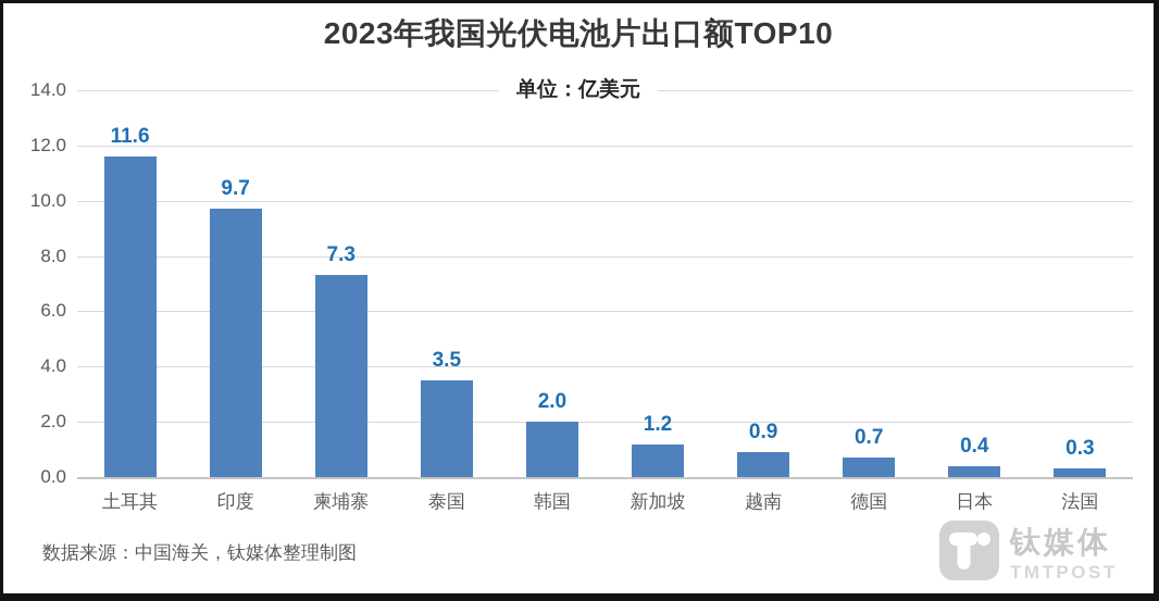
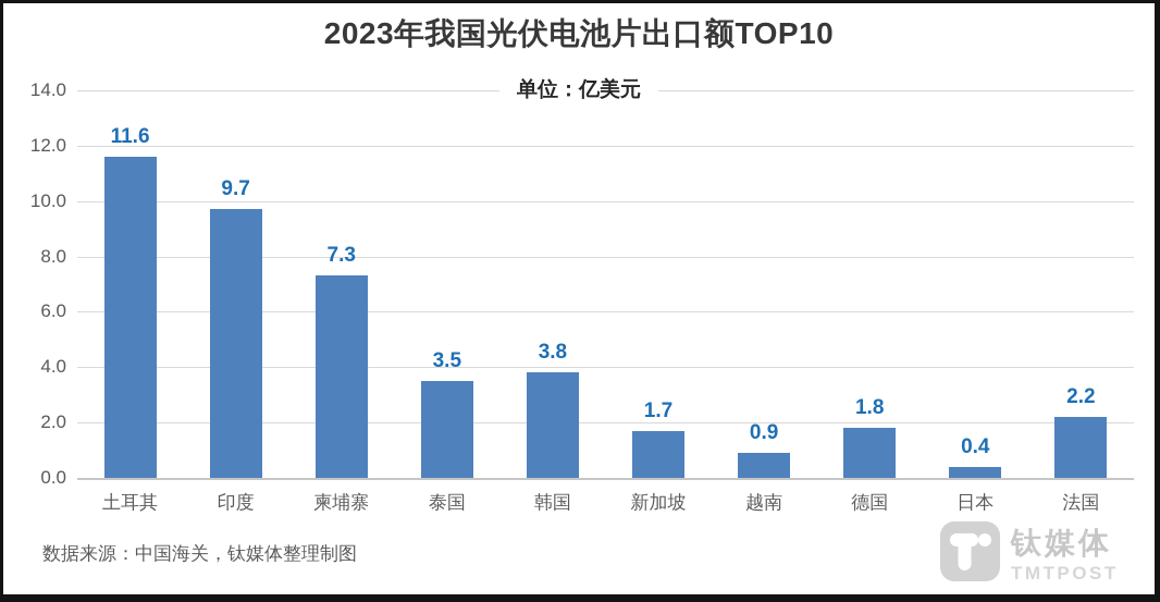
韩国: 2.0 -> 3.8
新加坡: 1.2 -> 1.7
德国: 0.7 -> 1.8
法国: 0.3 -> 2.2
